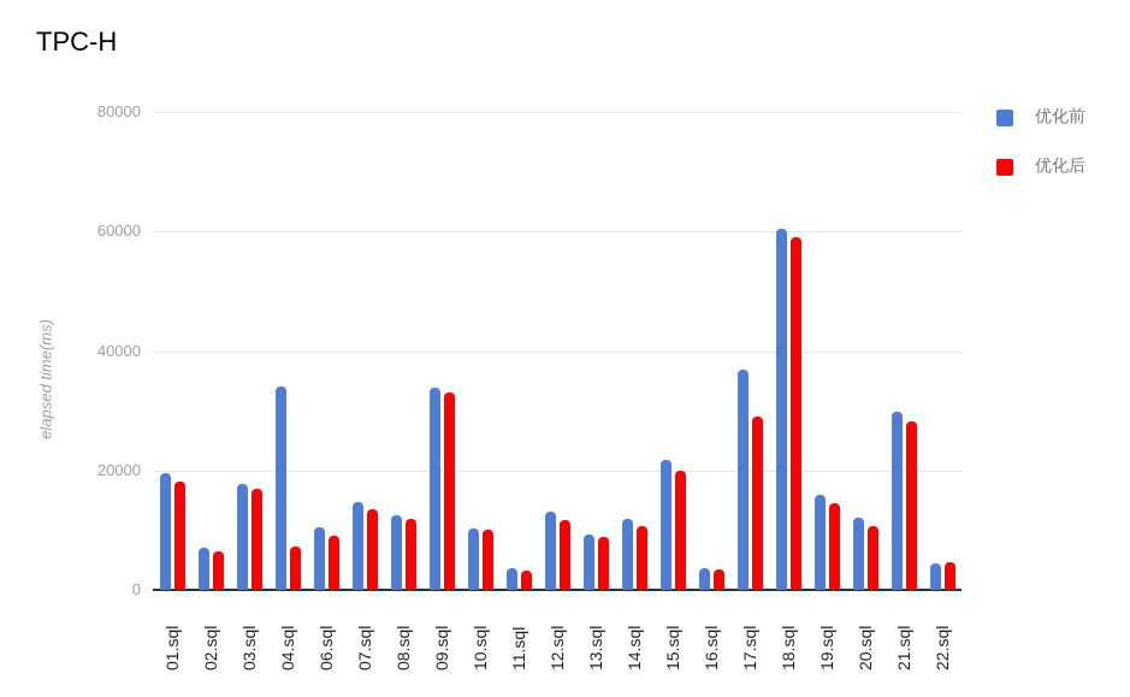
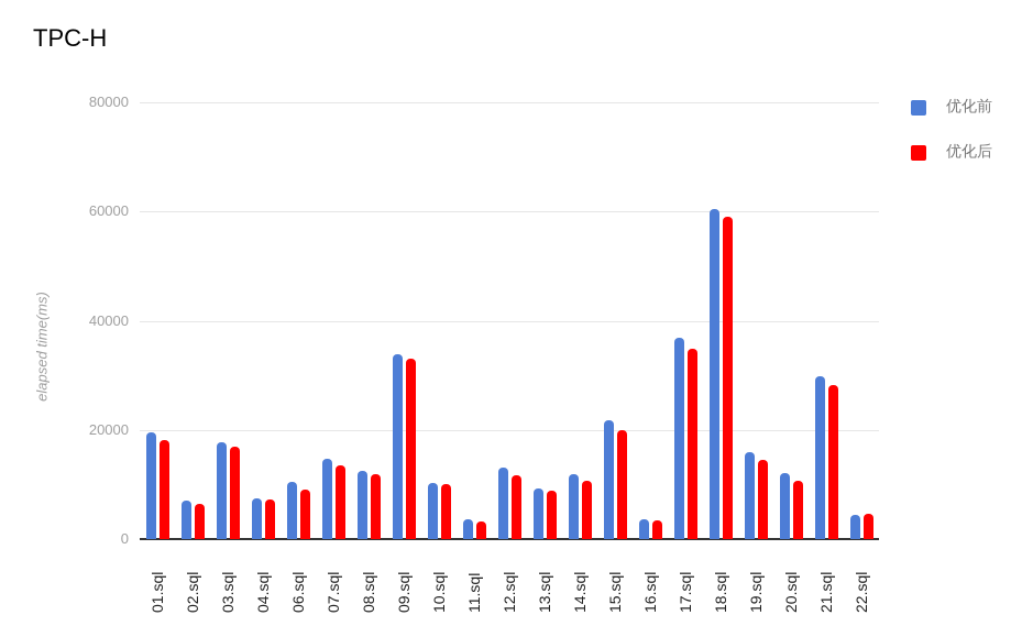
优化前/04.sql: 34000 -> 8000
优化后/17.sql: 29000 -> 35000
